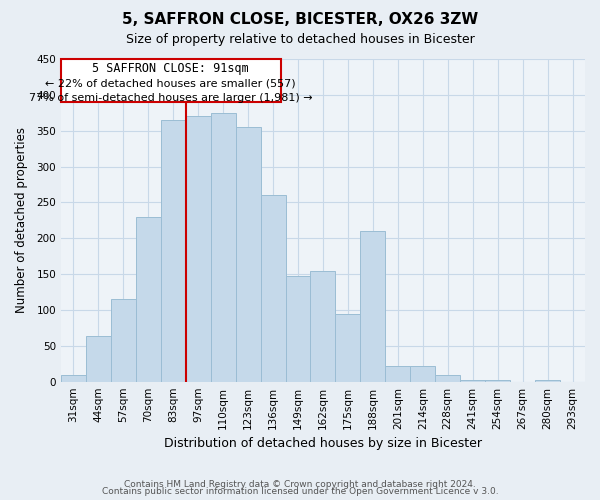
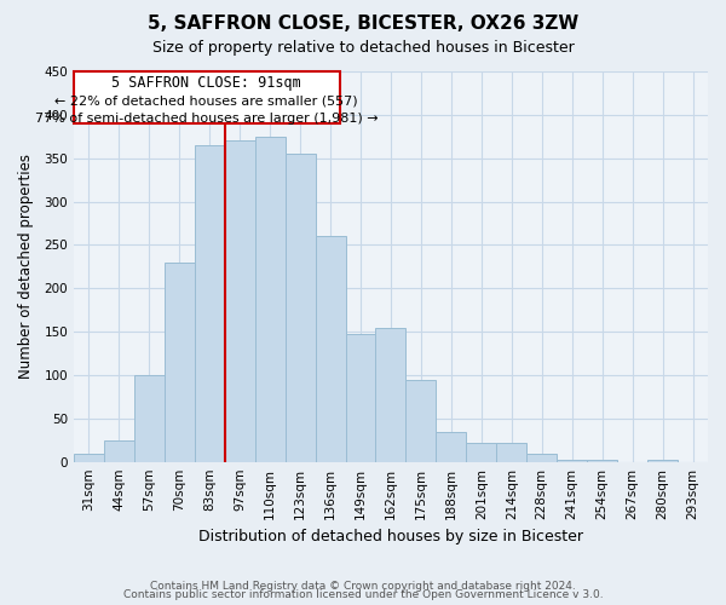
44sqm: 64 -> 25
57sqm: 116 -> 100
188sqm: 210 -> 35
